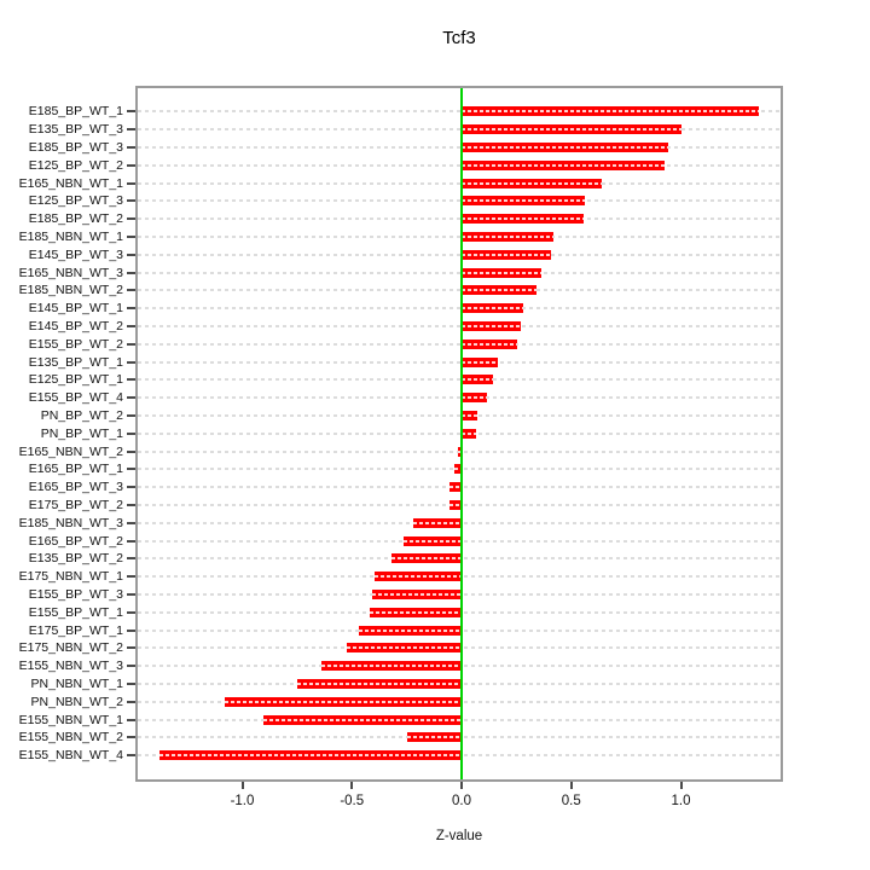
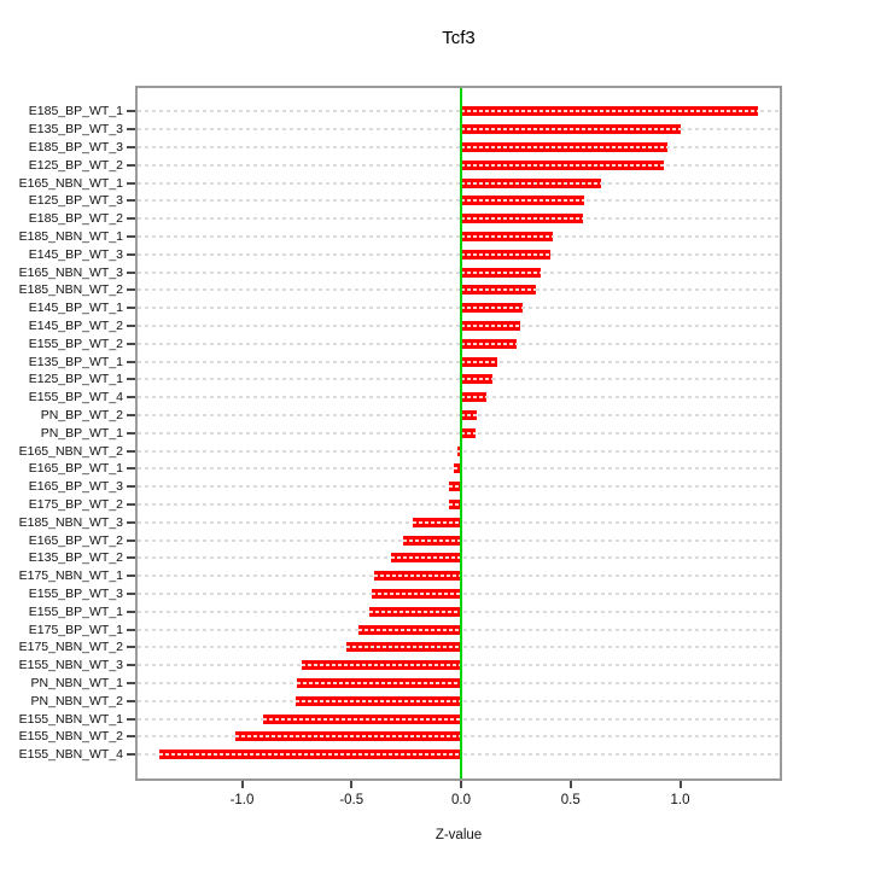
E155_NBN_WT_3: -0.64 -> -0.73
PN_NBN_WT_2: -1.08 -> -0.76
E155_NBN_WT_2: -0.25 -> -1.03
